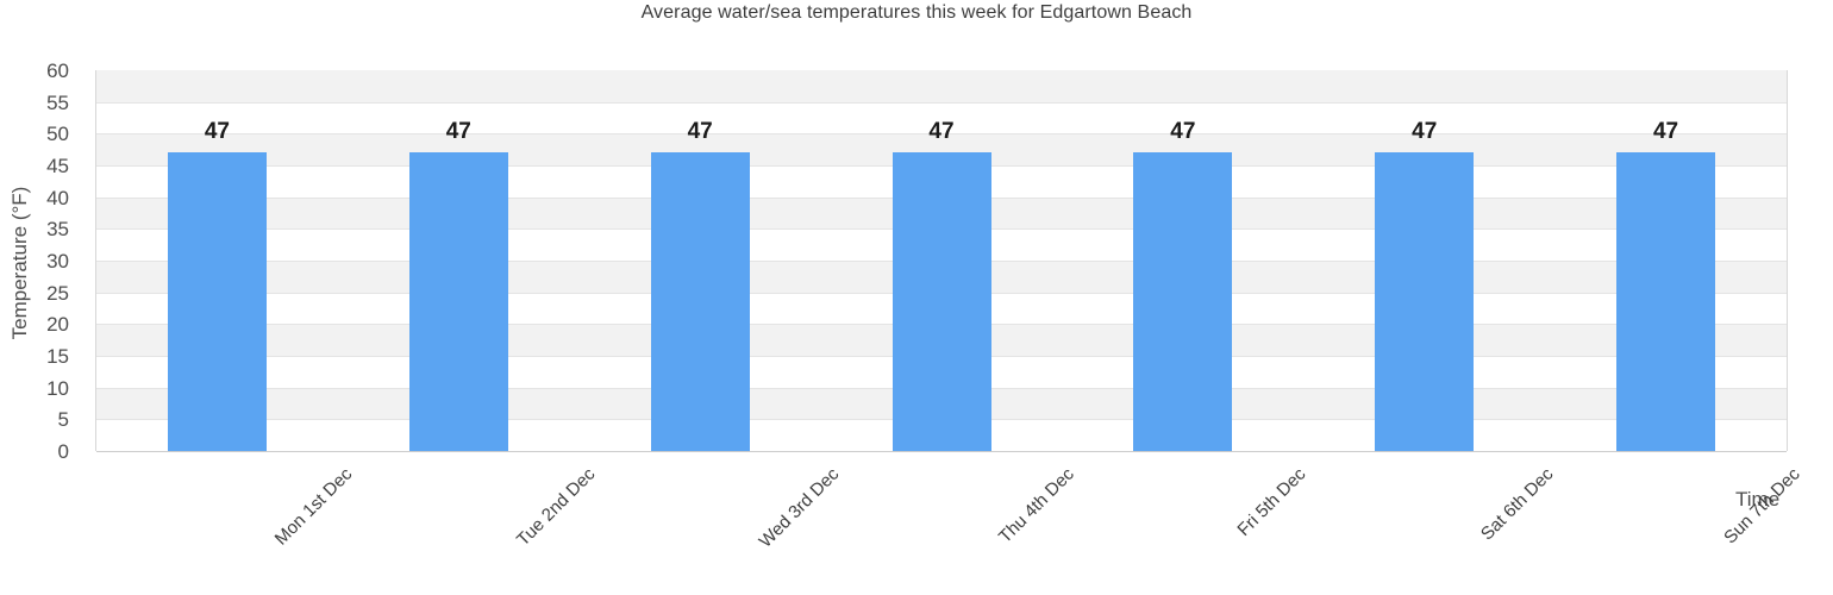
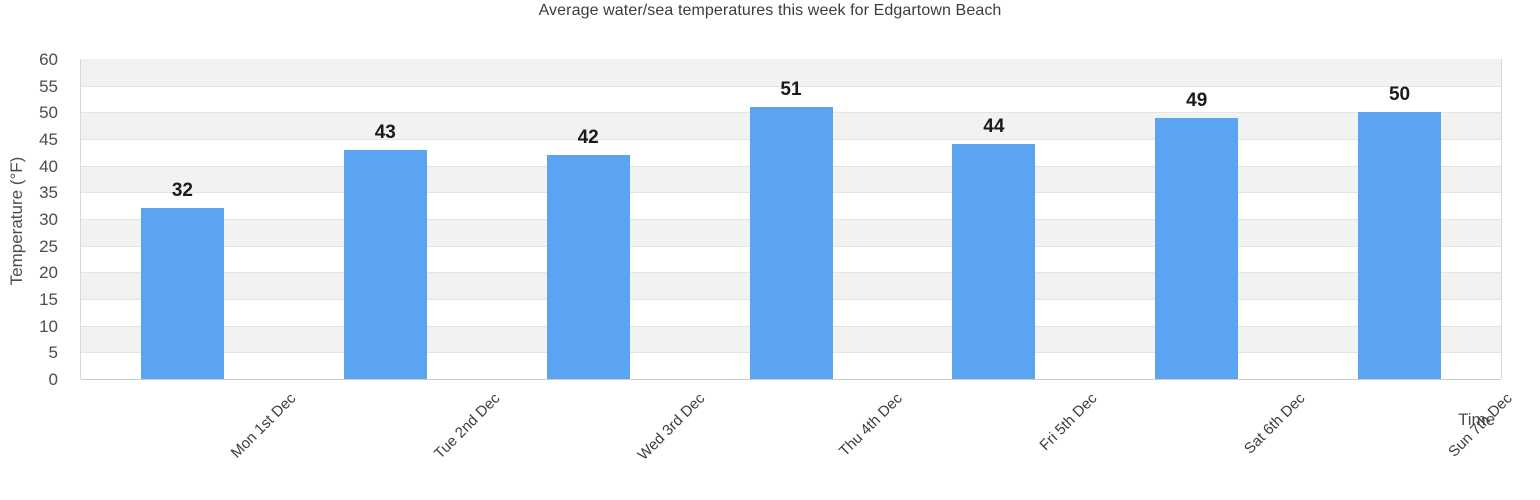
Mon 1st Dec: 47 -> 32
Tue 2nd Dec: 47 -> 43
Wed 3rd Dec: 47 -> 42
Thu 4th Dec: 47 -> 51
Fri 5th Dec: 47 -> 44
Sat 6th Dec: 47 -> 49
Sun 7th Dec: 47 -> 50
